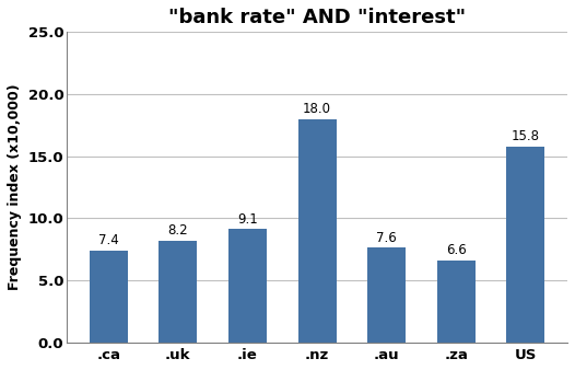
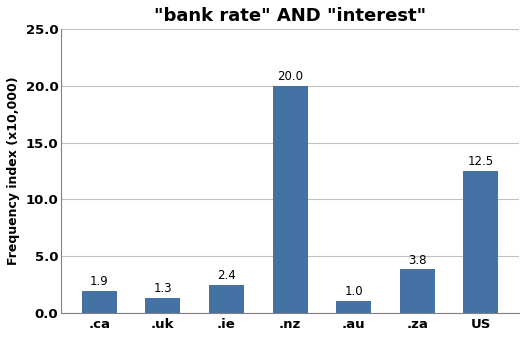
.ca: 7.4 -> 1.9
.uk: 8.2 -> 1.3
.ie: 9.1 -> 2.4
.nz: 18.0 -> 20.0
.au: 7.6 -> 1.0
.za: 6.6 -> 3.8
US: 15.8 -> 12.5
